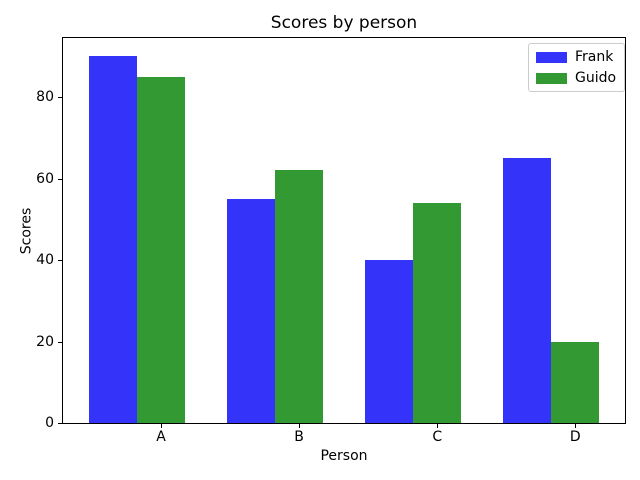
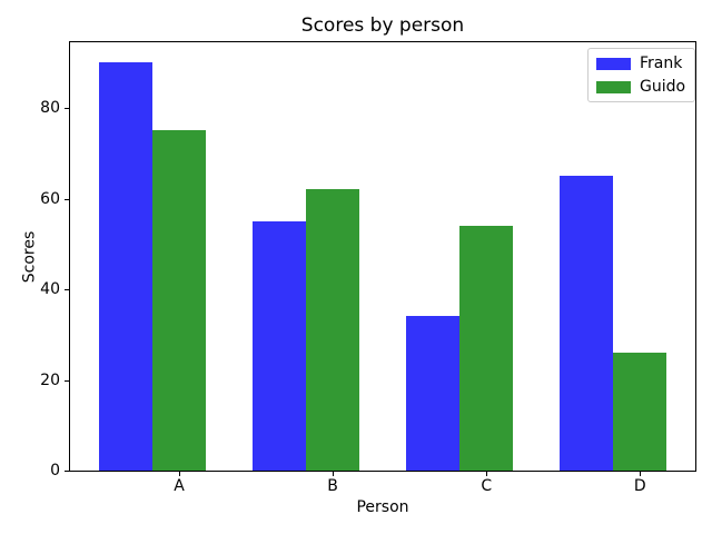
Guido/A: 85 -> 75
Frank/C: 40 -> 34
Guido/D: 20 -> 26
